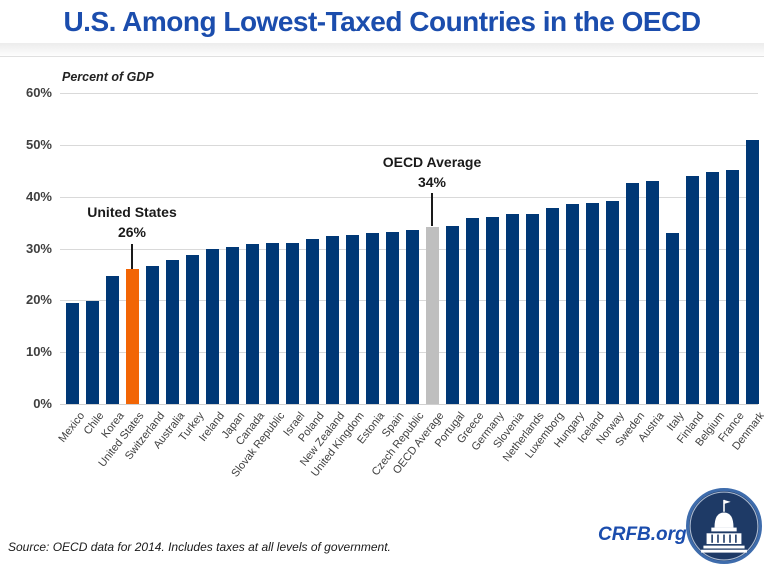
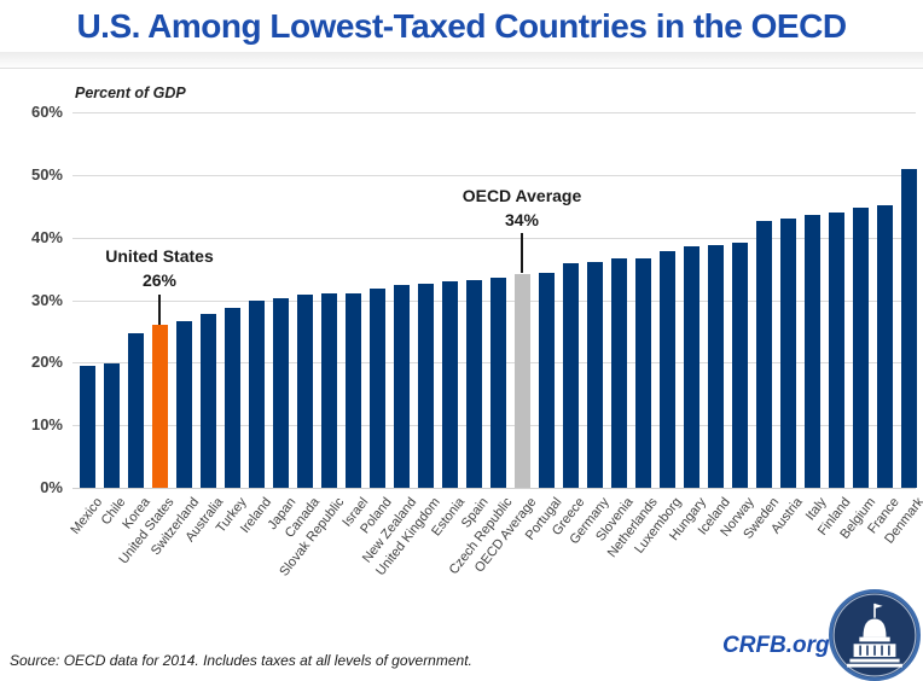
Italy: 33% -> 44%
